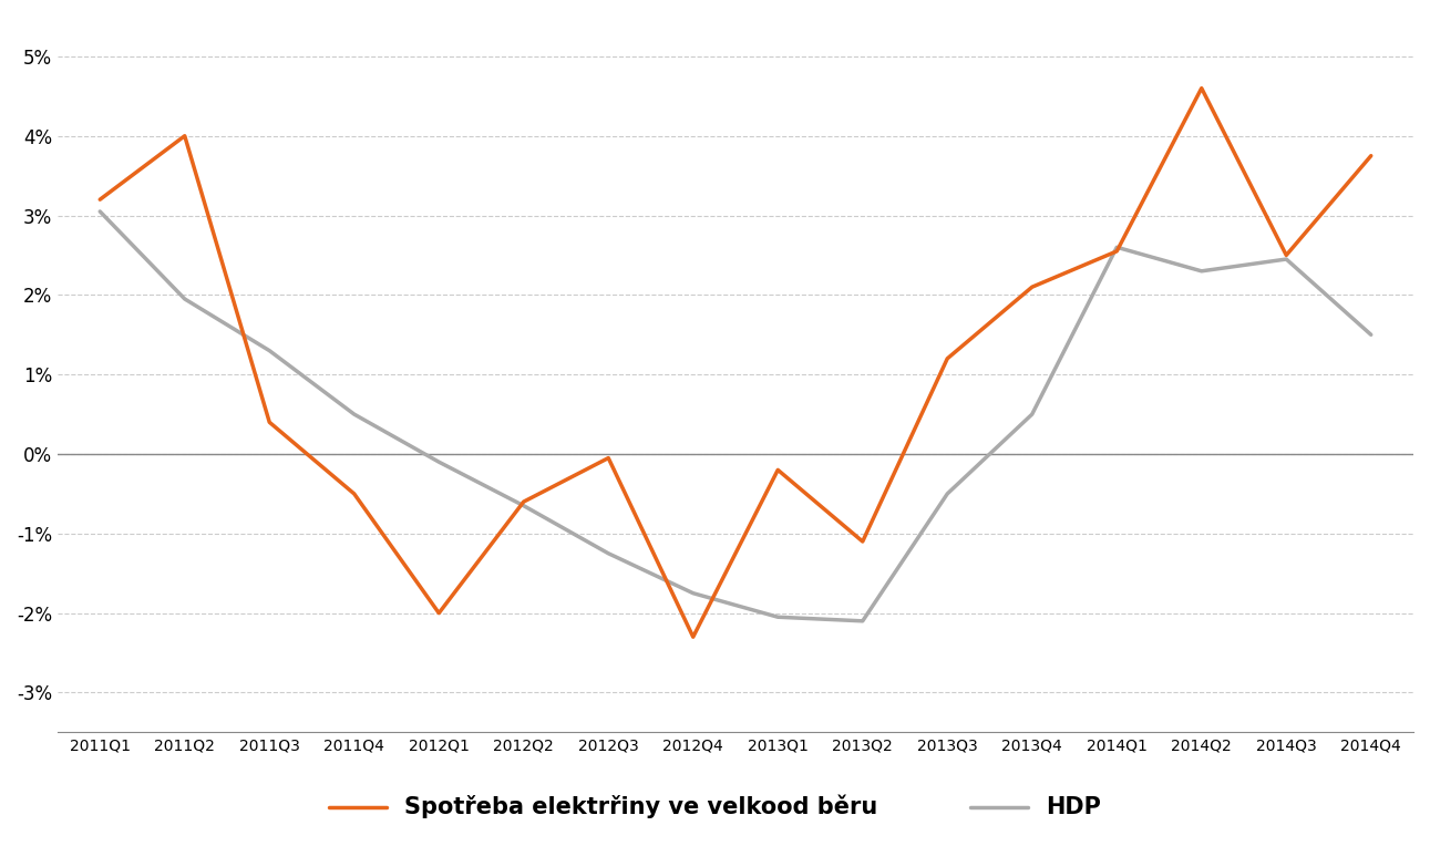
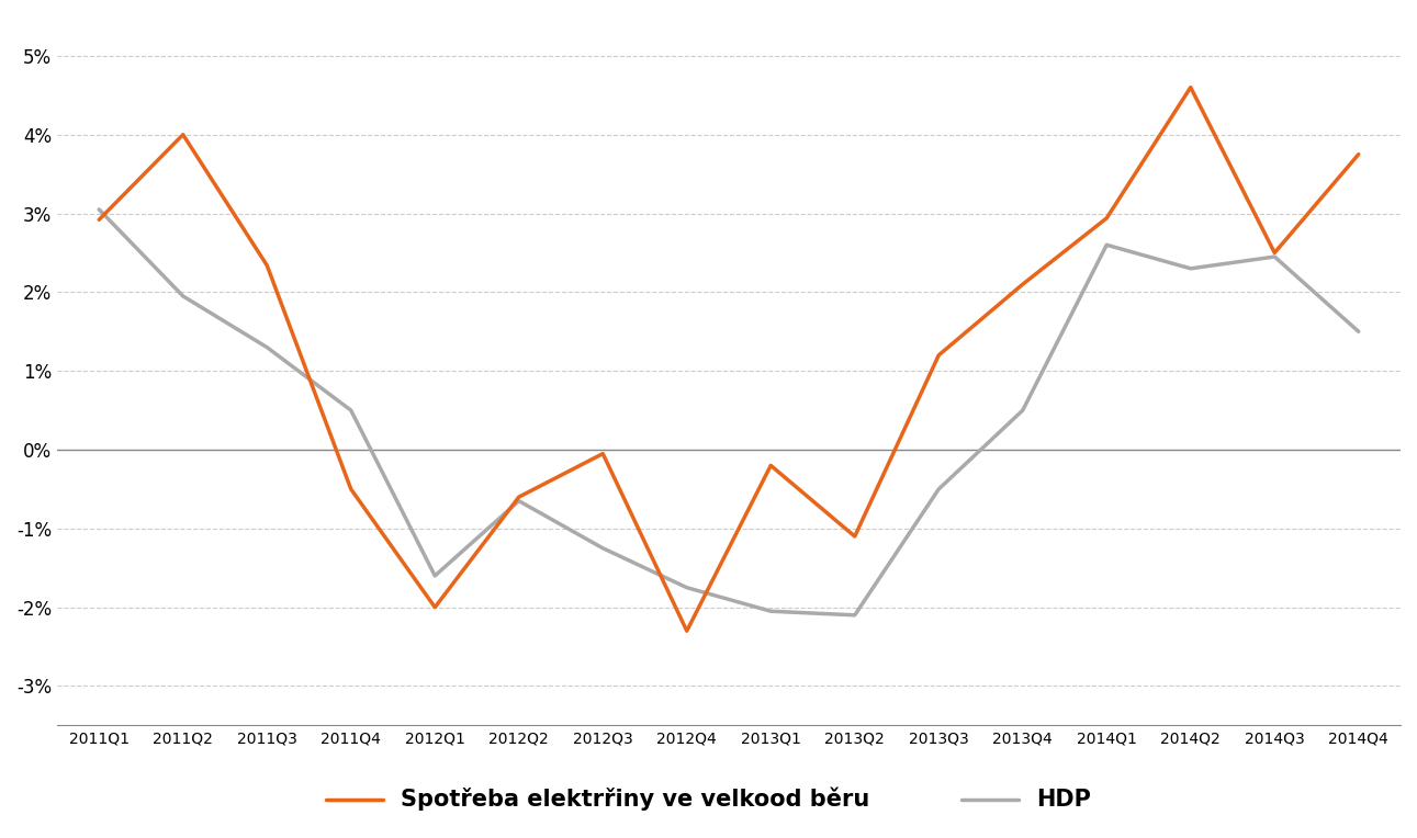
Spotřeba elektrřiny ve velkood běru/2011Q1: 3.20% -> 2.92%
Spotřeba elektrřiny ve velkood běru/2011Q3: 0.40% -> 2.34%
HDP/2012Q1: -0.10% -> -1.60%
Spotřeba elektrřiny ve velkood běru/2014Q1: 2.55% -> 2.94%
